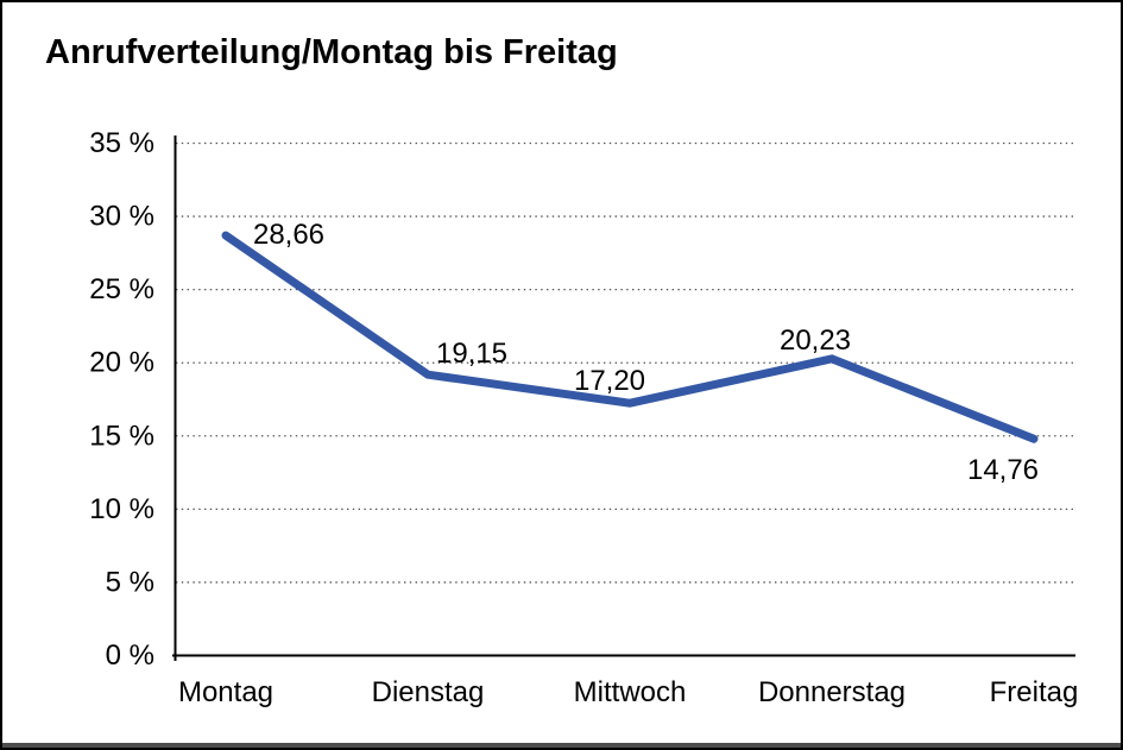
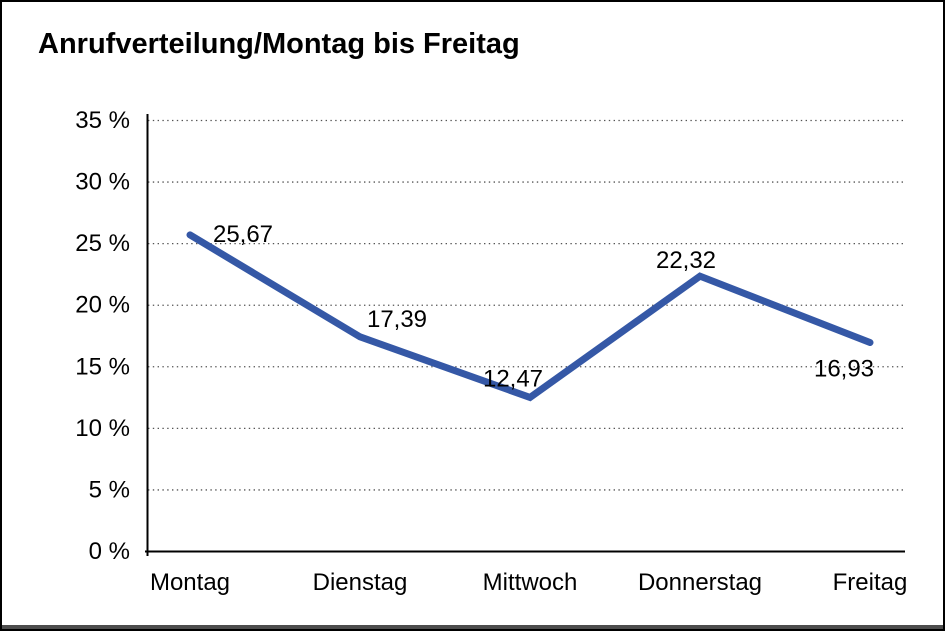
Montag: 28,66 -> 25,67
Dienstag: 19,15 -> 17,39
Mittwoch: 17,20 -> 12,47
Donnerstag: 20,23 -> 22,32
Freitag: 14,76 -> 16,93
